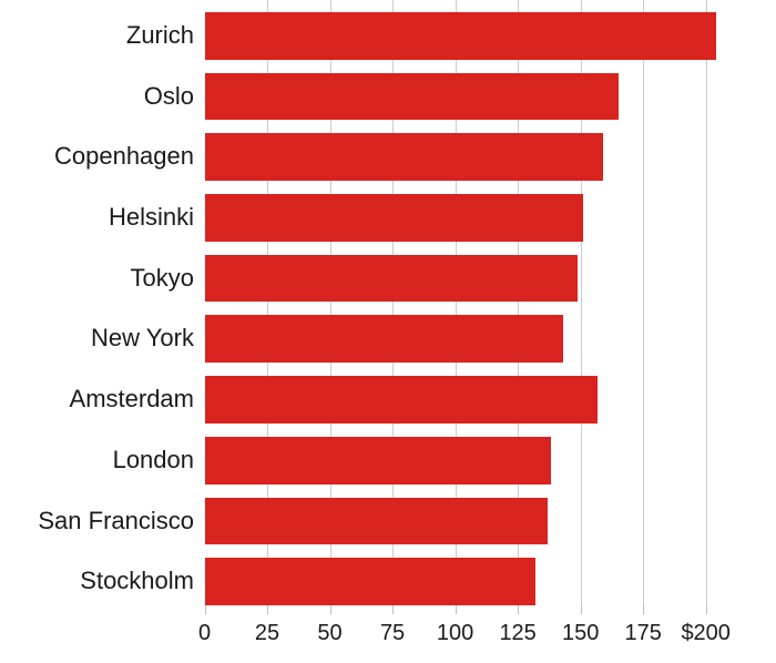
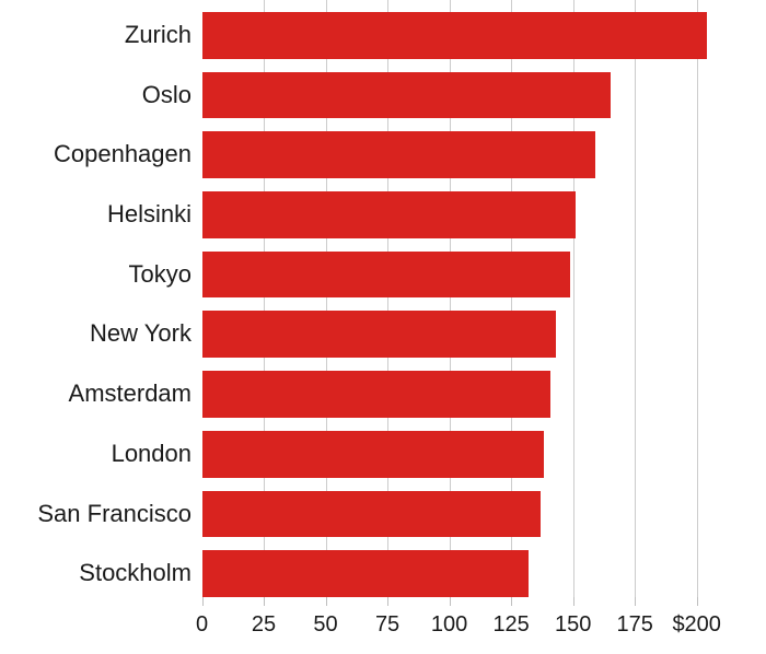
Amsterdam: $157 -> $141
